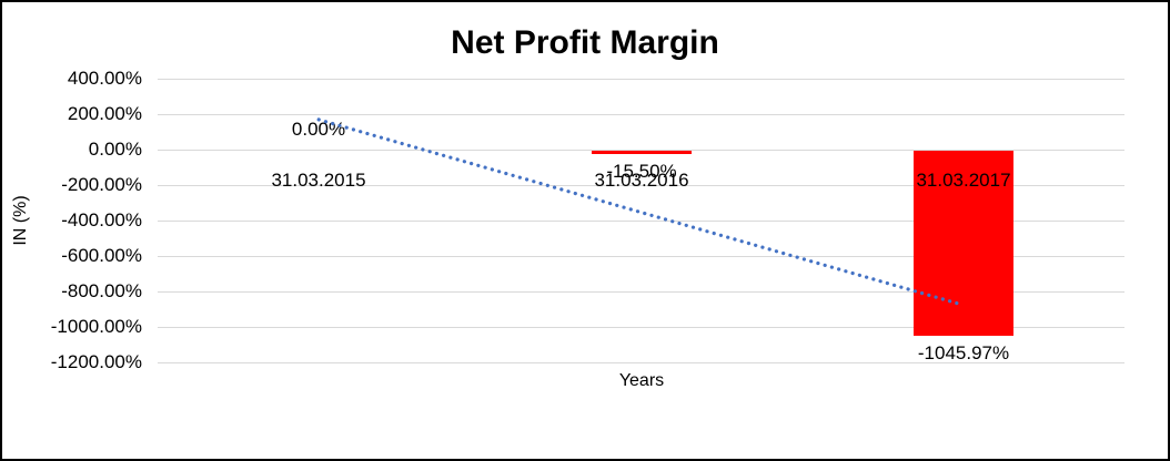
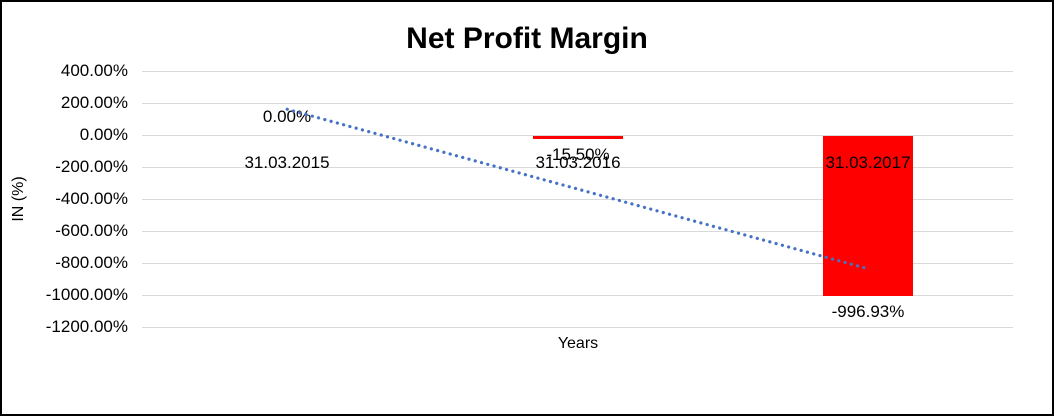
31.03.2017: -1045.97% -> -996.93%
